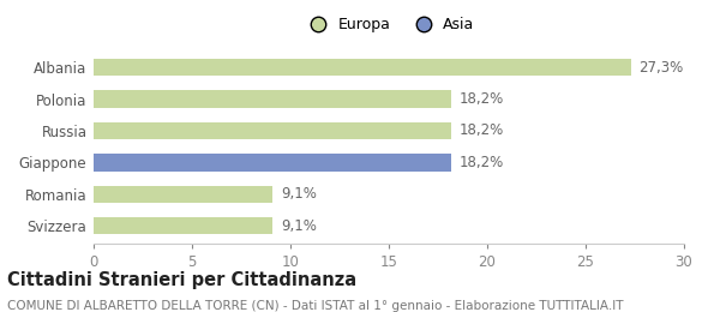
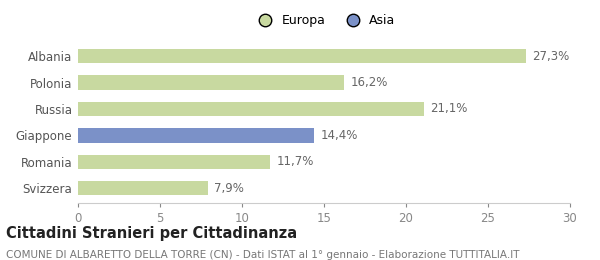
Polonia: 18,2% -> 16,2%
Russia: 18,2% -> 21,1%
Giappone: 18,2% -> 14,4%
Romania: 9,1% -> 11,7%
Svizzera: 9,1% -> 7,9%
